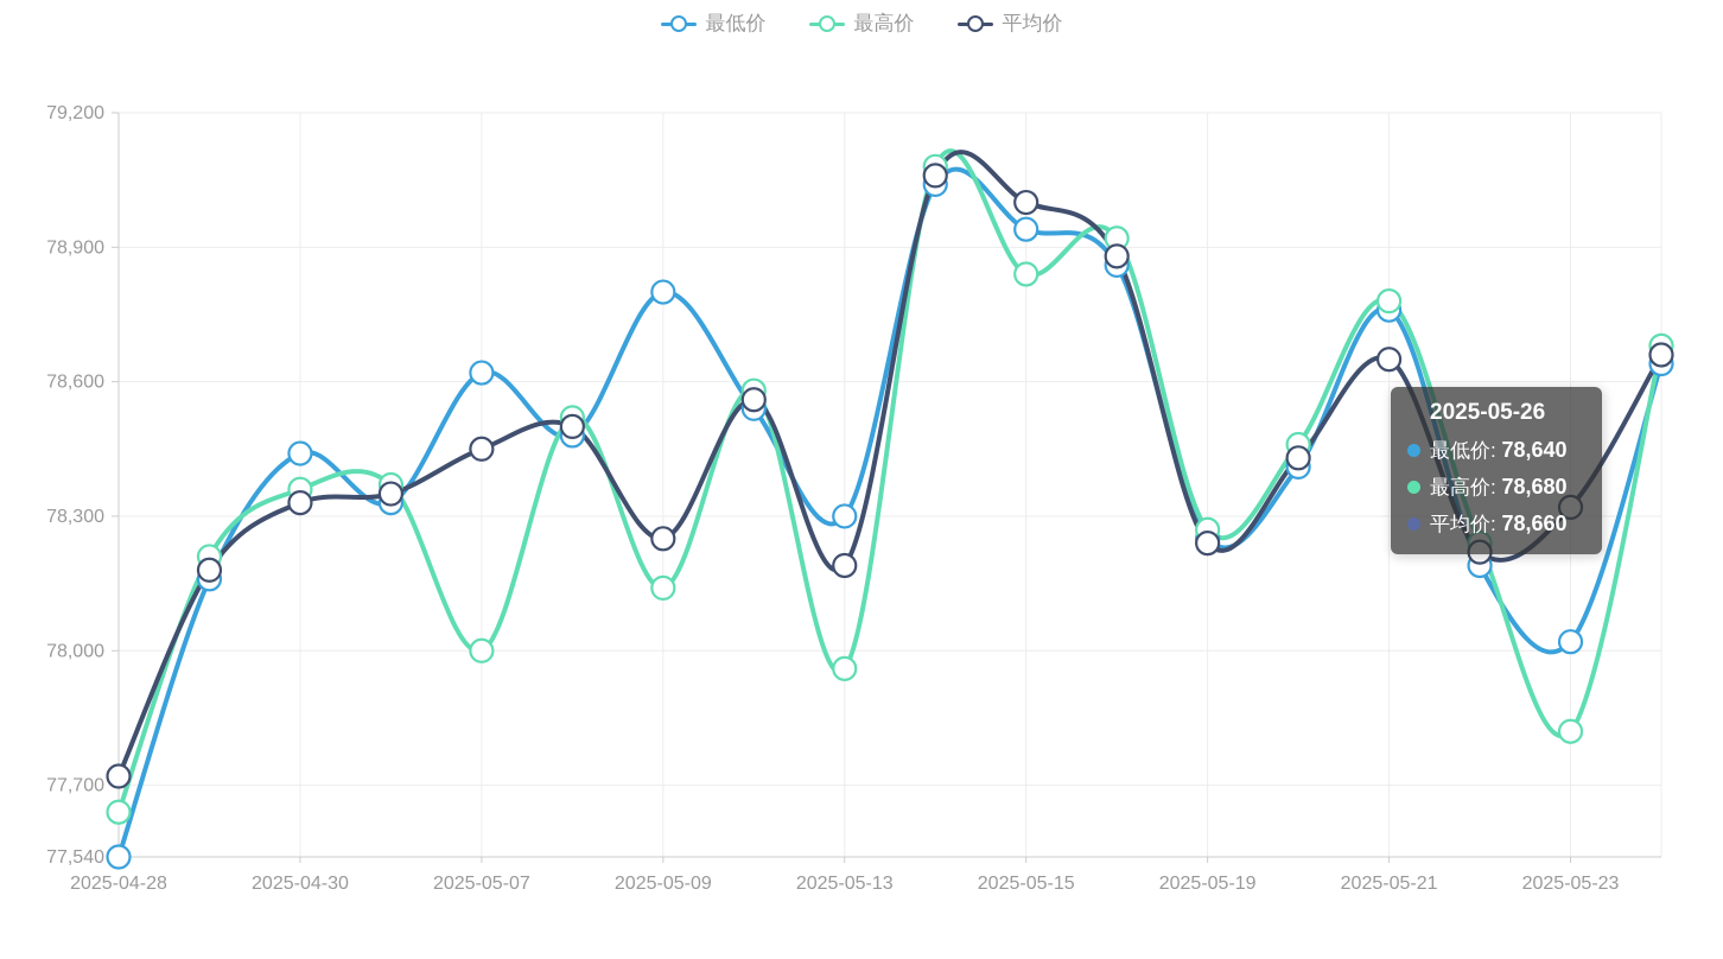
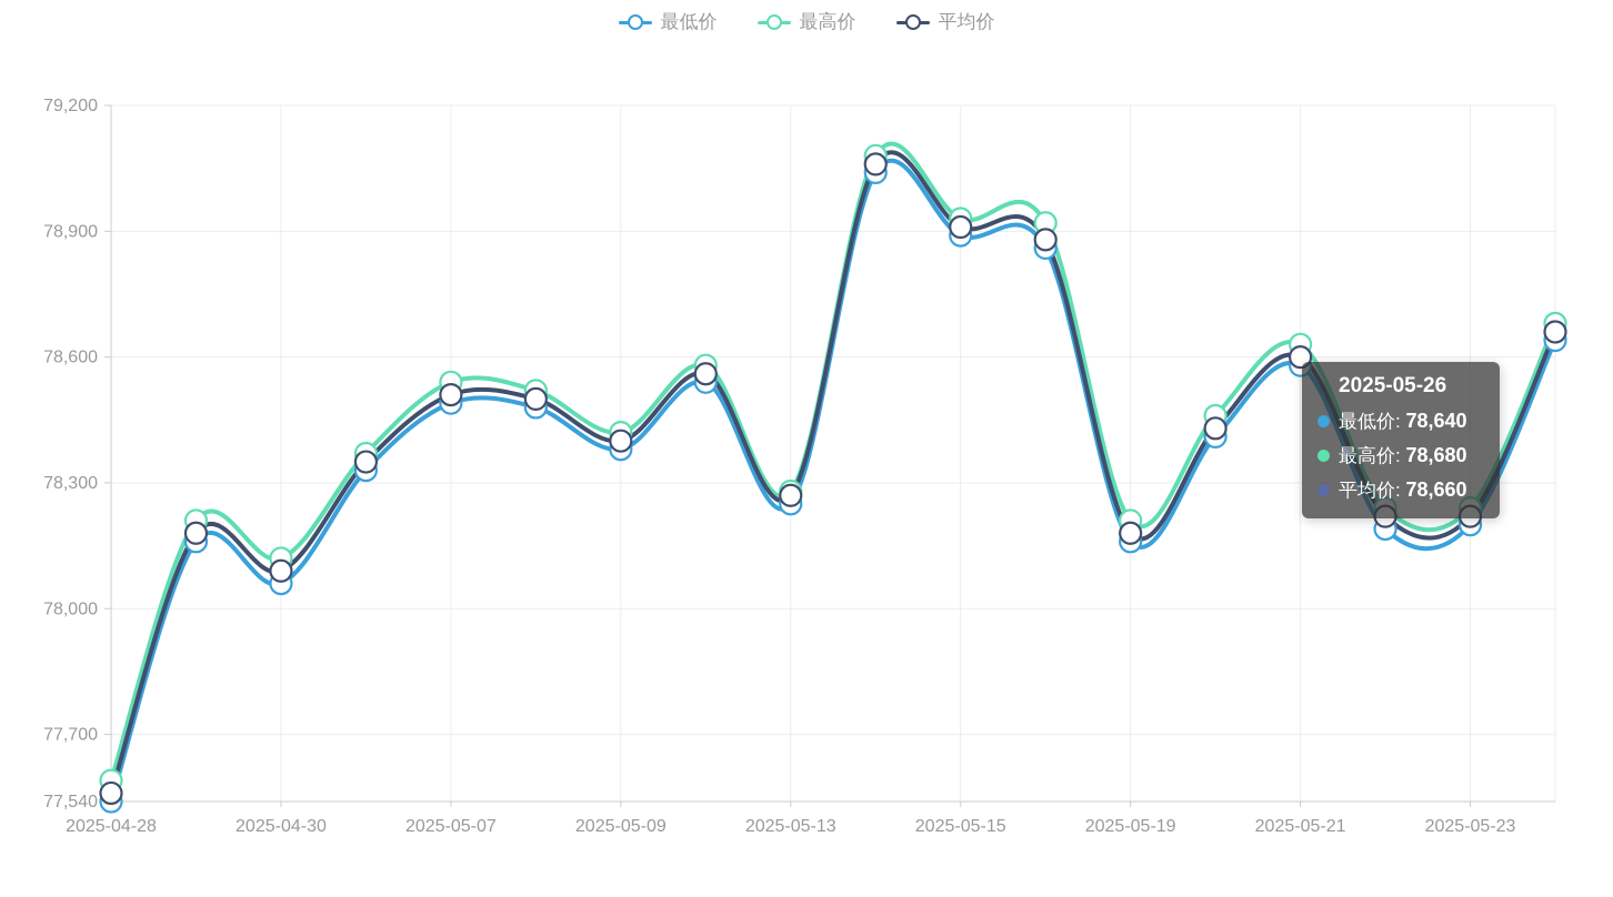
最高价/2025-04-28: 77640 -> 77590
平均价/2025-04-28: 77720 -> 77560
最低价/2025-04-30: 78440 -> 78060
最高价/2025-04-30: 78360 -> 78120
平均价/2025-04-30: 78330 -> 78090
最低价/2025-05-07: 78620 -> 78490
最高价/2025-05-07: 78000 -> 78540
平均价/2025-05-07: 78450 -> 78510
最低价/2025-05-09: 78800 -> 78380
最高价/2025-05-09: 78140 -> 78420
平均价/2025-05-09: 78250 -> 78400
最低价/2025-05-13: 78300 -> 78250
最高价/2025-05-13: 77960 -> 78280
平均价/2025-05-13: 78190 -> 78270
最低价/2025-05-15: 78940 -> 78890
最高价/2025-05-15: 78840 -> 78930
平均价/2025-05-15: 79000 -> 78910
最低价/2025-05-19: 78250 -> 78160
最高价/2025-05-19: 78270 -> 78210
平均价/2025-05-19: 78240 -> 78180
最低价/2025-05-21: 78760 -> 78580
最高价/2025-05-21: 78780 -> 78630
平均价/2025-05-21: 78650 -> 78600
最低价/2025-05-23: 78020 -> 78200
最高价/2025-05-23: 77820 -> 78240
平均价/2025-05-23: 78320 -> 78220
